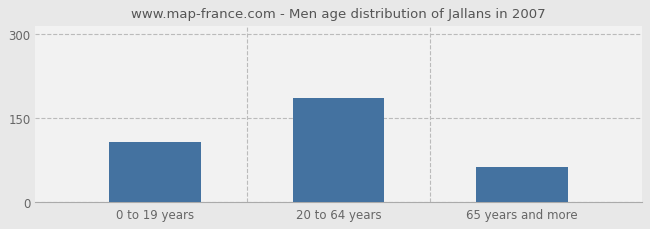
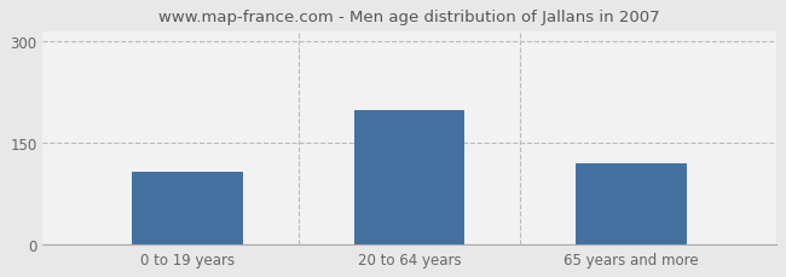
20 to 64 years: 185 -> 198
65 years and more: 62 -> 120
